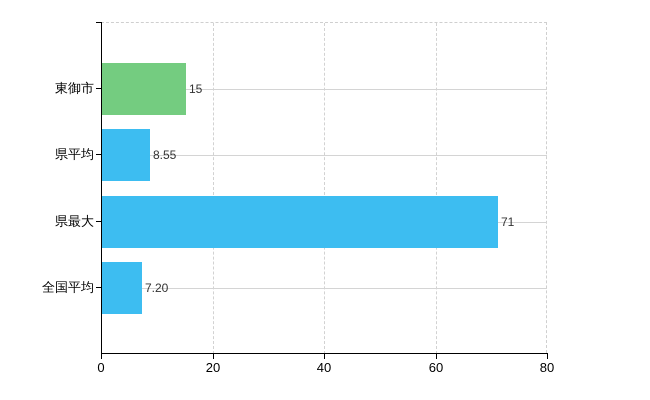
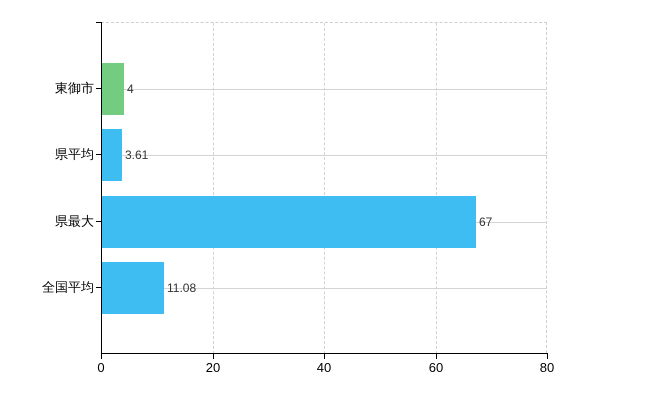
東御市: 15 -> 4
県平均: 8.55 -> 3.61
県最大: 71 -> 67
全国平均: 7.20 -> 11.08
